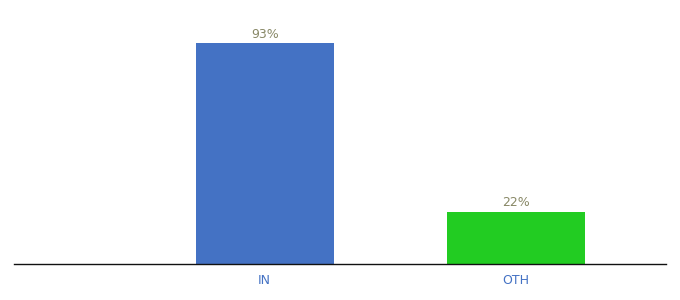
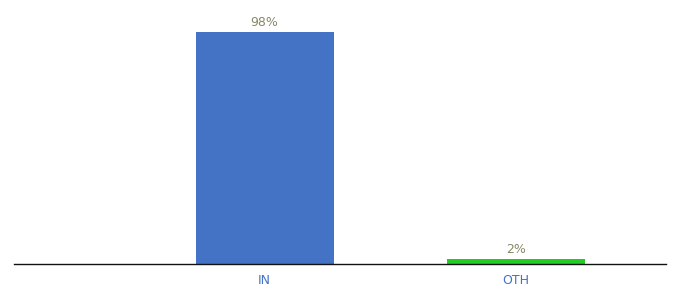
IN: 93% -> 98%
OTH: 22% -> 2%
